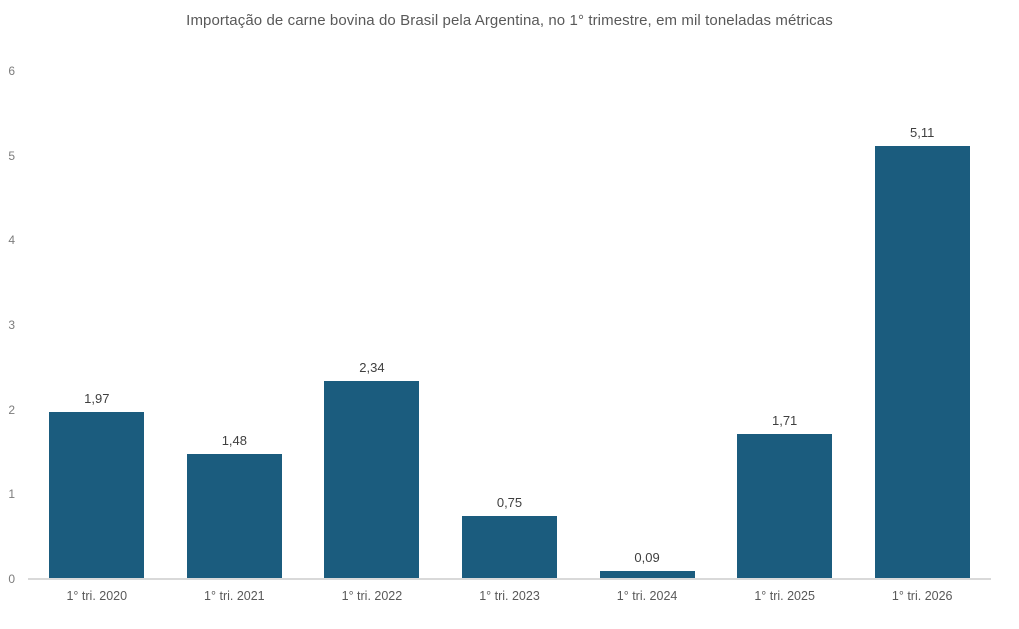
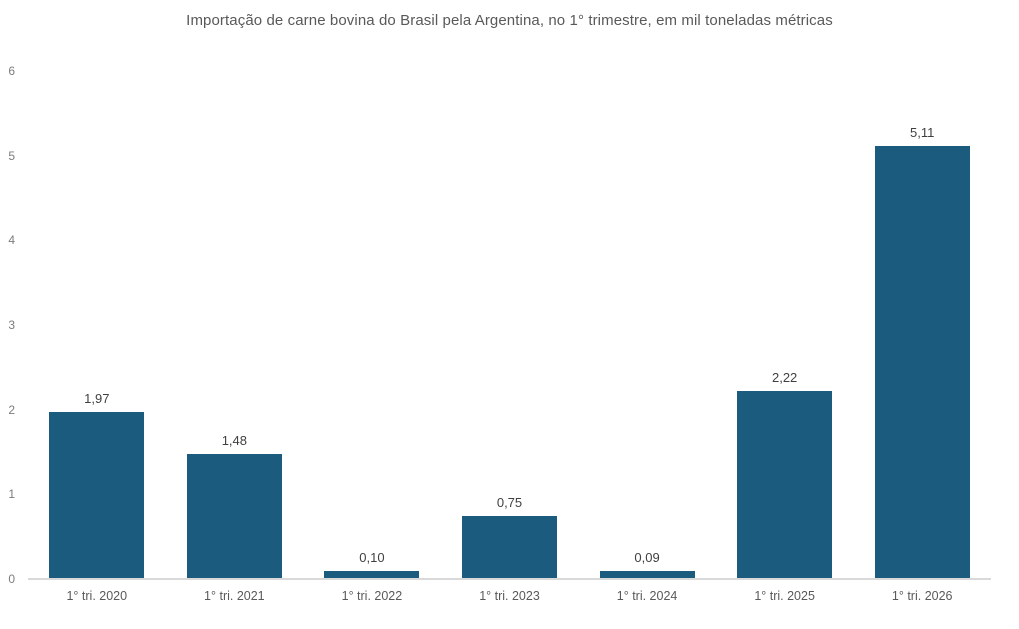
1° tri. 2022: 2,34 -> 0,10
1° tri. 2025: 1,71 -> 2,22
